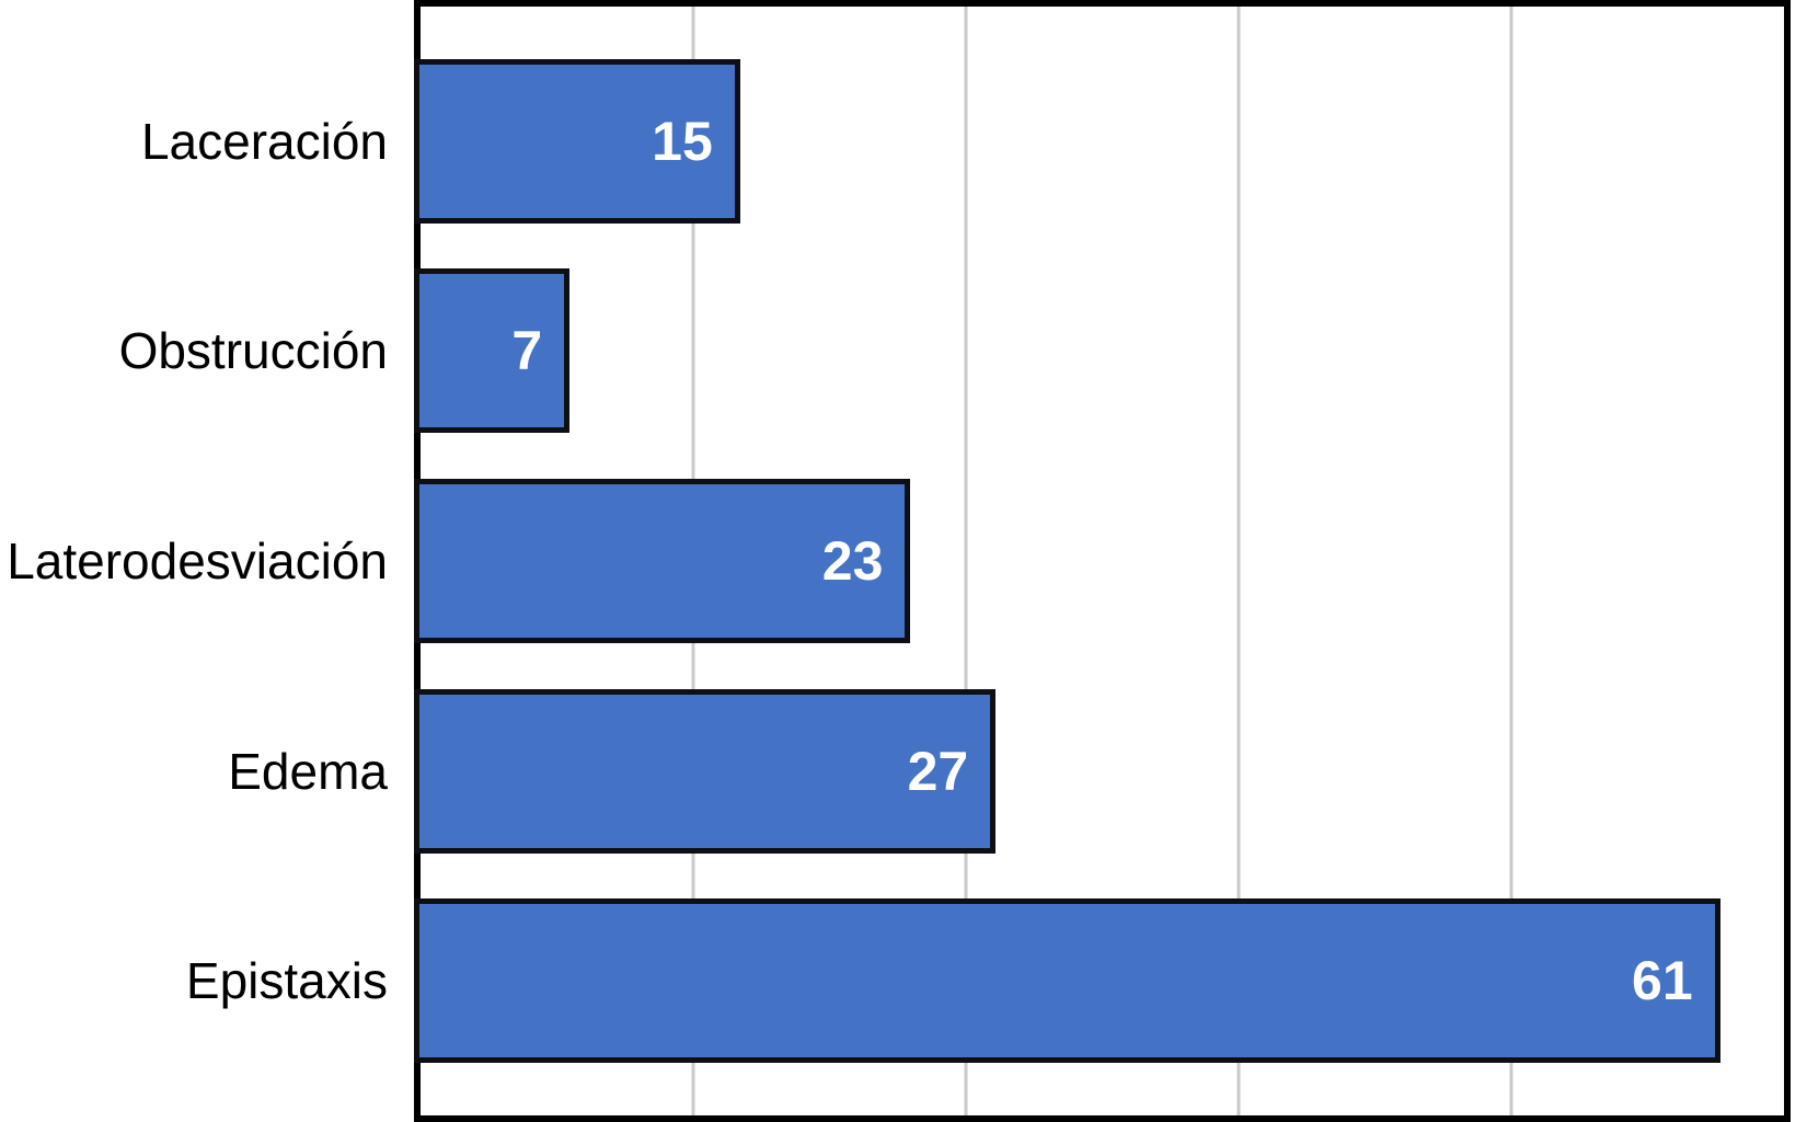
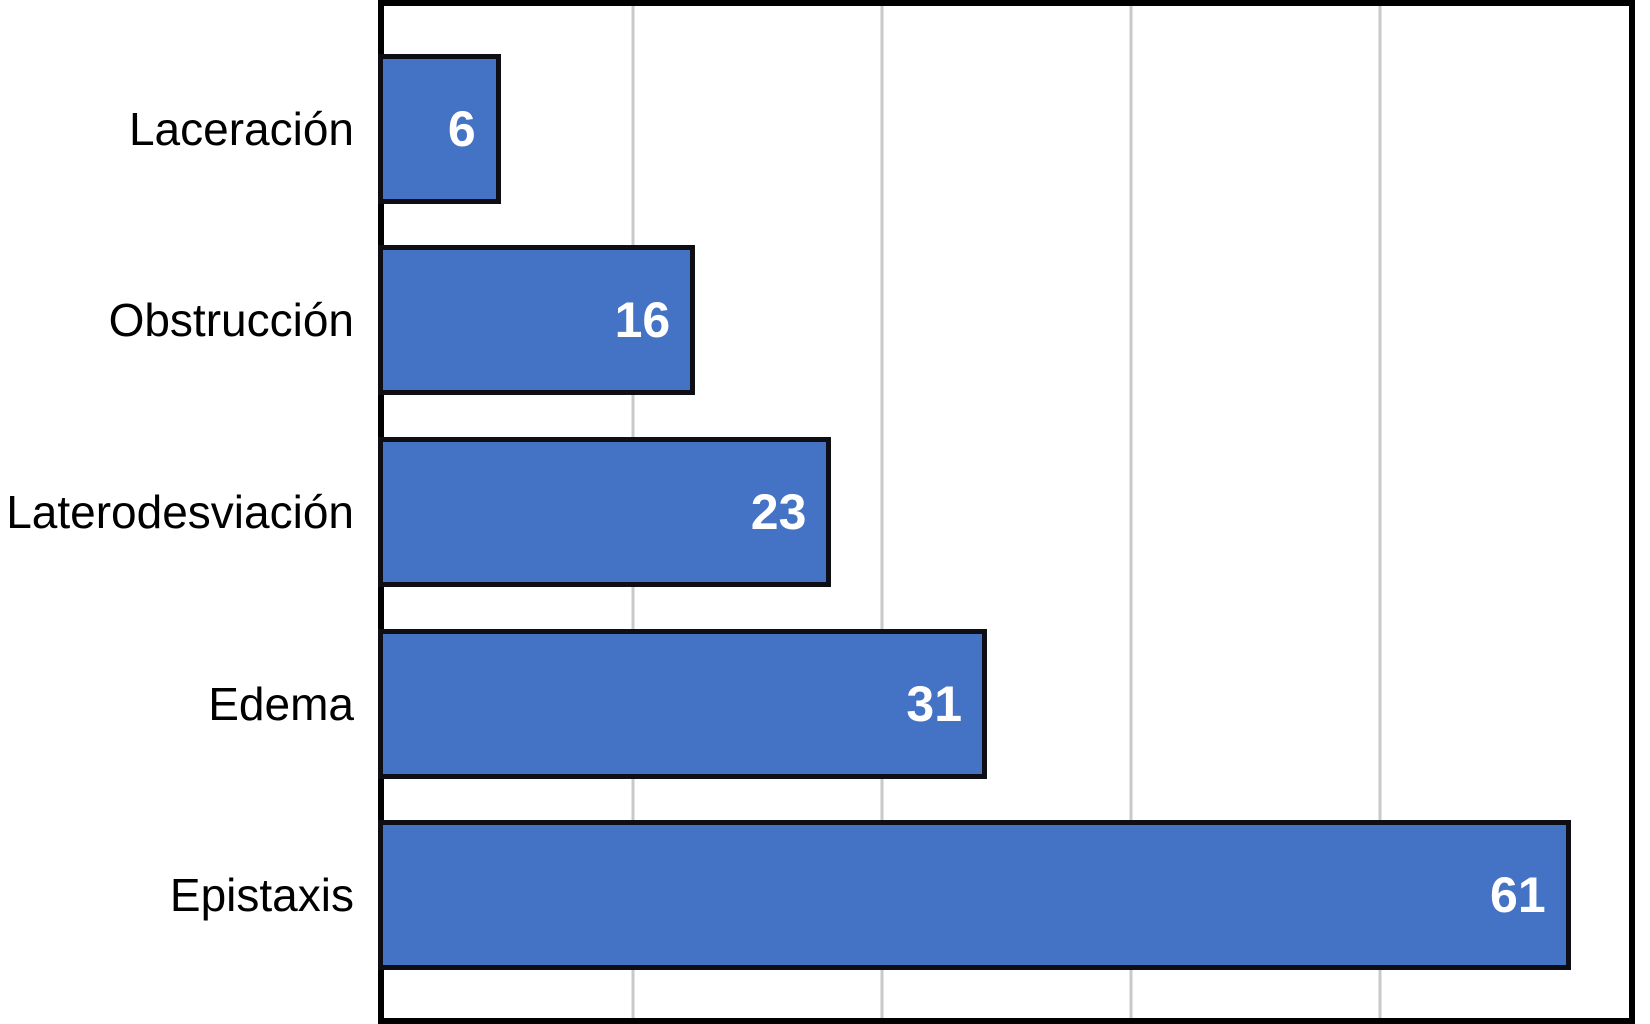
Laceración: 15 -> 6
Obstrucción: 7 -> 16
Edema: 27 -> 31
